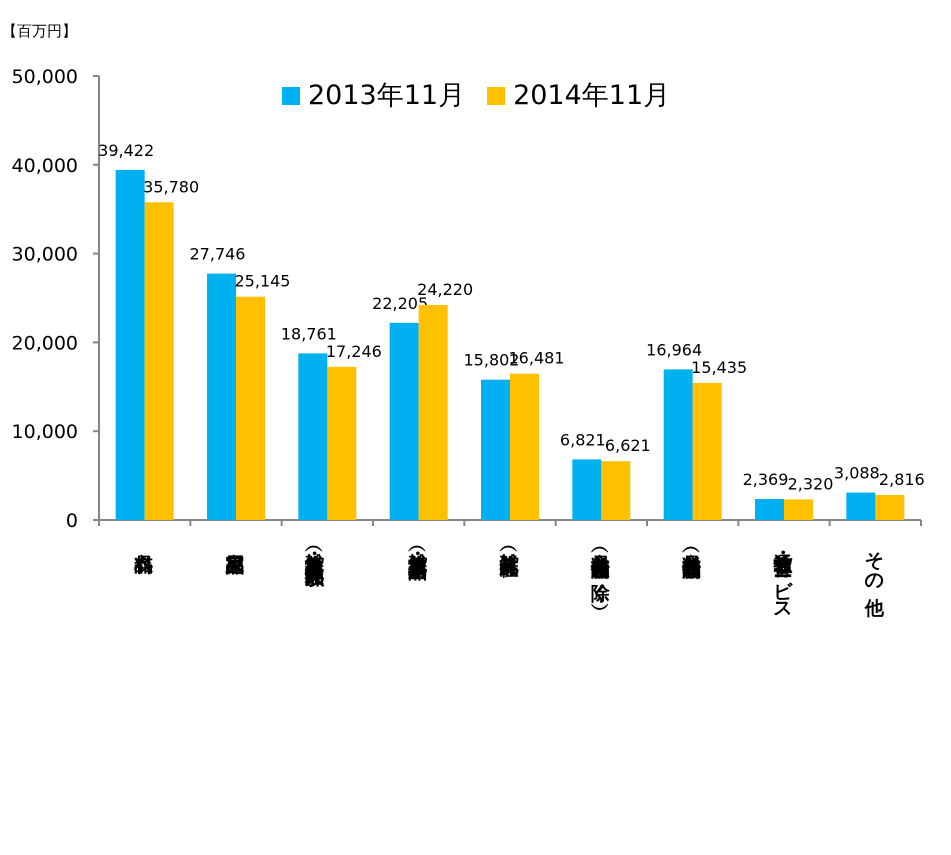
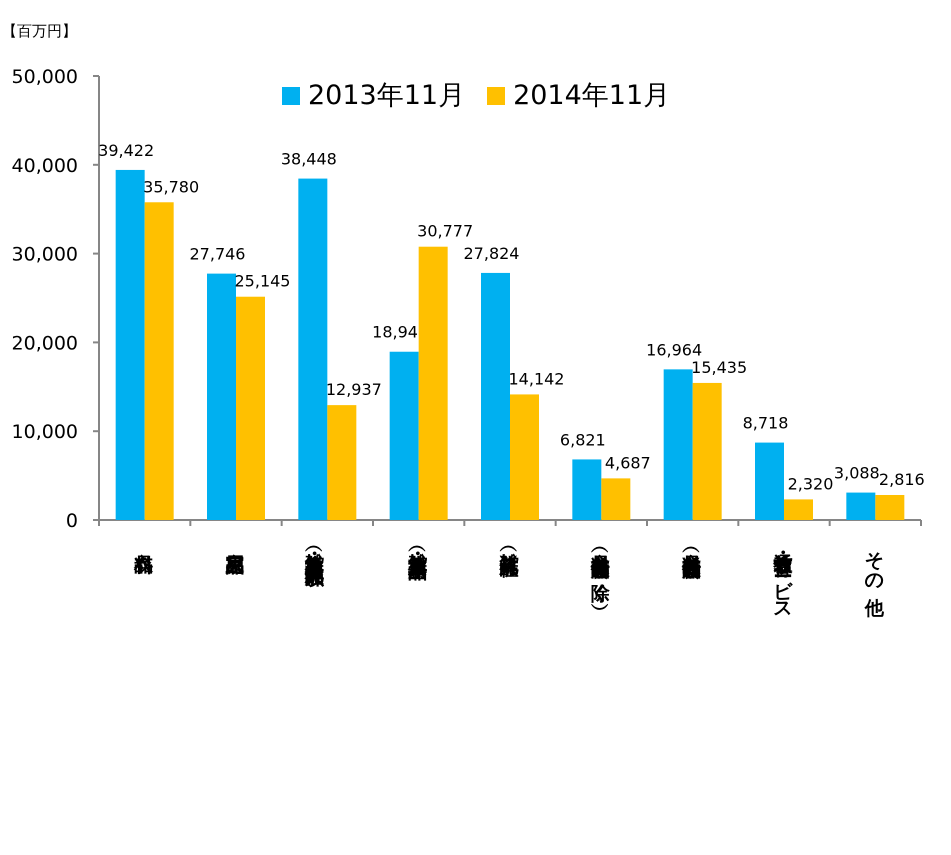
2013年11月/雑貨（文具・事務用品・化粧品以外）: 18,761 -> 38,448
2014年11月/雑貨（文具・事務用品・化粧品以外）: 17,246 -> 12,937
2013年11月/雑貨（文具・事務用品）: 22,205 -> 18,949
2014年11月/雑貨（文具・事務用品）: 24,220 -> 30,777
2013年11月/雑貨（化粧品）: 15,802 -> 27,824
2014年11月/雑貨（化粧品）: 16,481 -> 14,142
2014年11月/食料品（健康食品を除く）: 6,621 -> 4,687
2013年11月/通信教育・サービス: 2,369 -> 8,718
